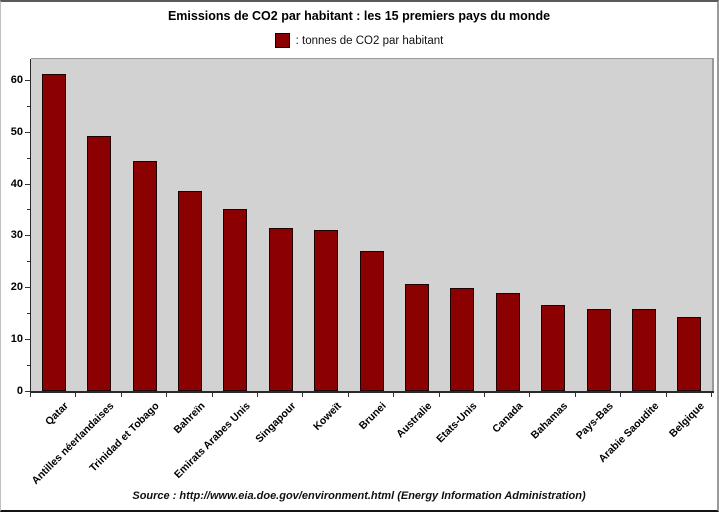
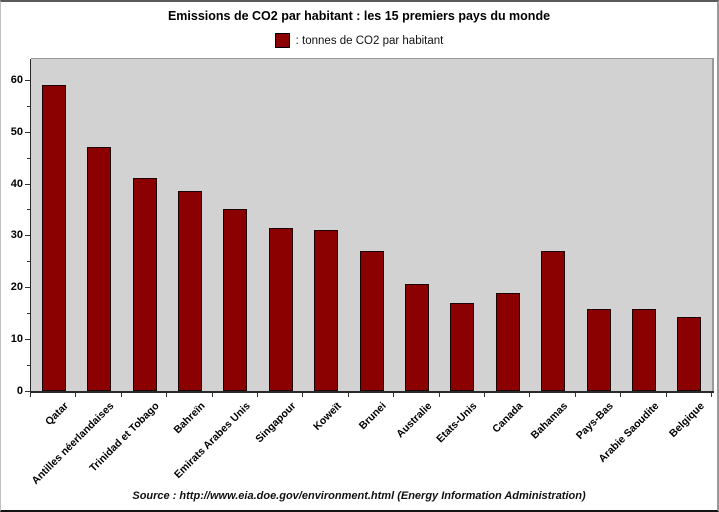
Qatar: 61 -> 59
Antilles néerlandaises: 49 -> 47
Trinidad et Tobago: 44 -> 41
Etats-Unis: 20 -> 17
Bahamas: 17 -> 27
